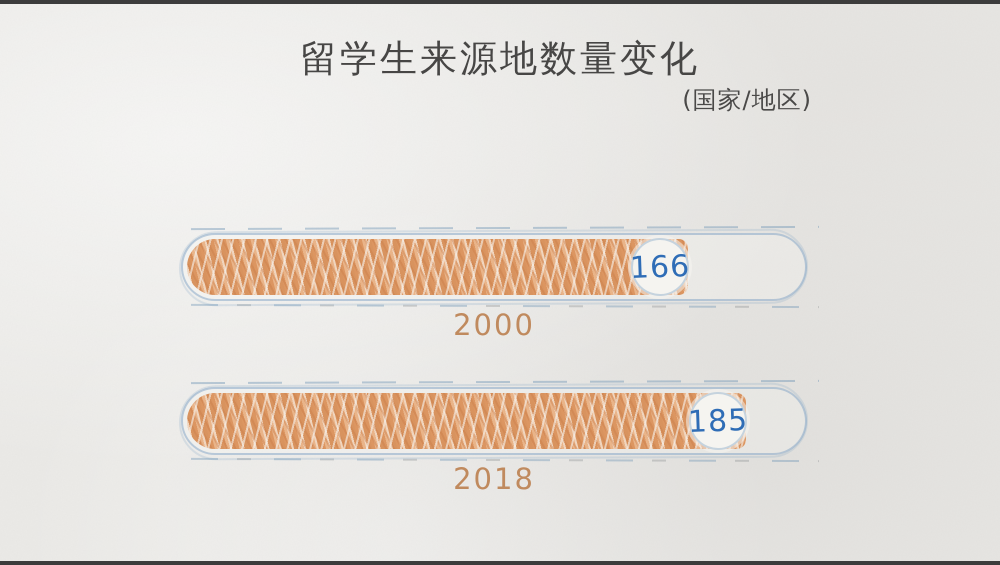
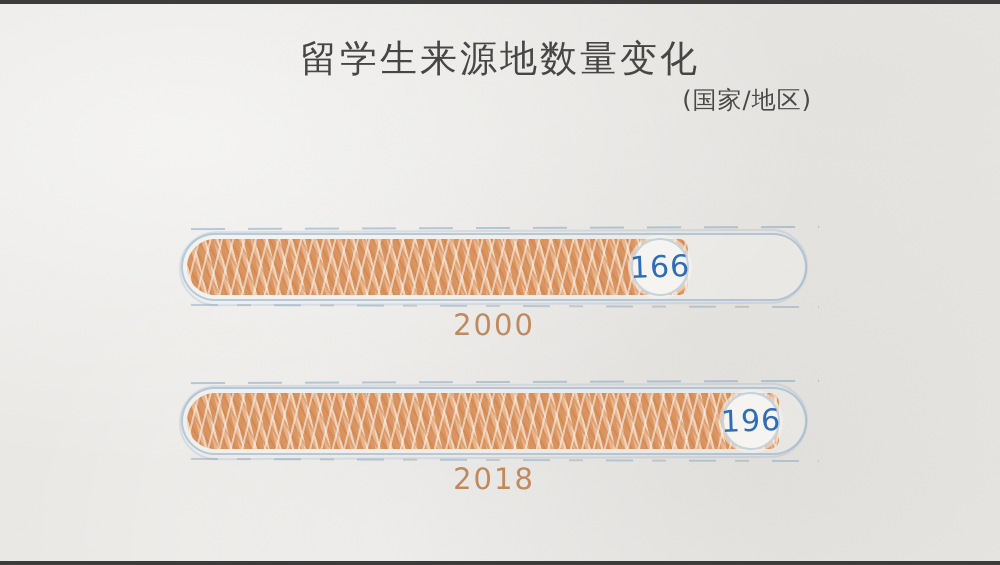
2018: 185 -> 196
